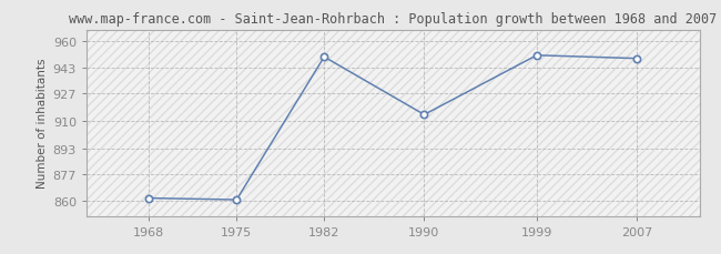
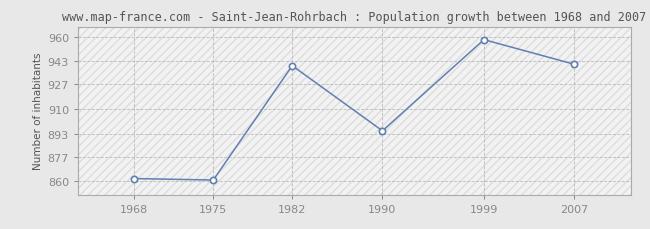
1982: 950 -> 940
1990: 914 -> 895
1999: 951 -> 958
2007: 949 -> 941
